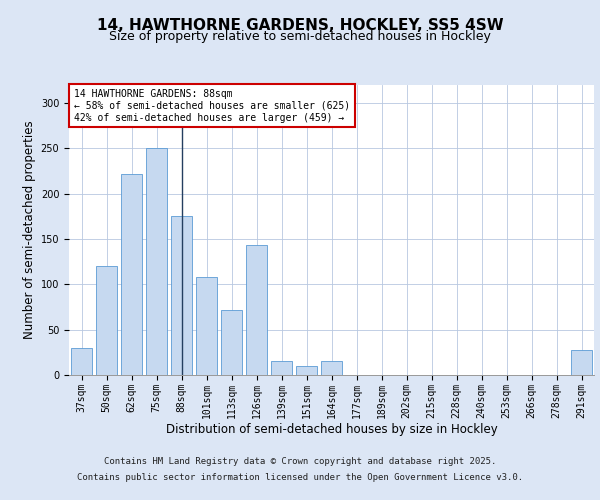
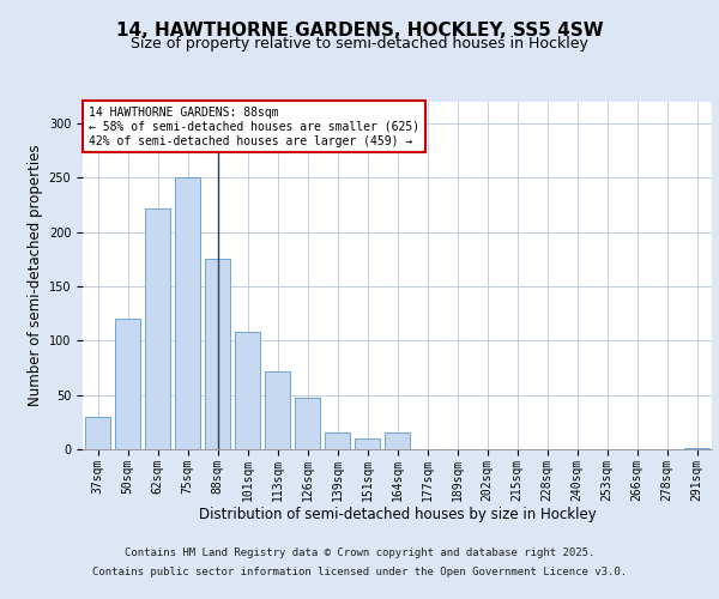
126sqm: 144 -> 47
291sqm: 28 -> 1
